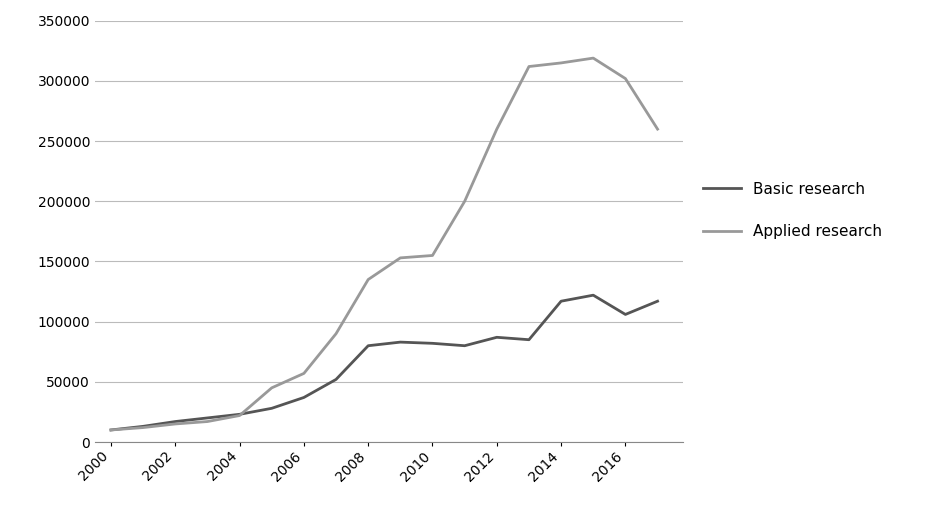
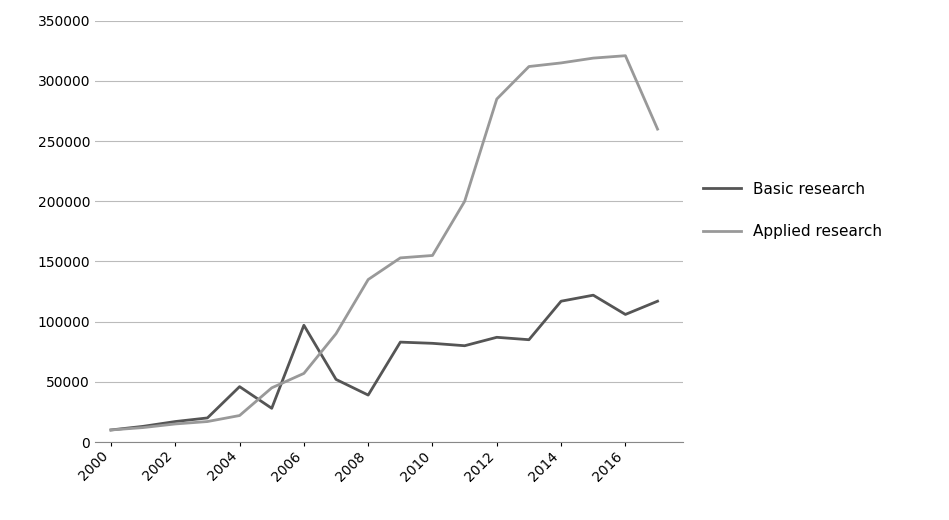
Basic research/2004: 23000 -> 46000
Basic research/2006: 37000 -> 97000
Basic research/2008: 80000 -> 39000
Applied research/2012: 260000 -> 285000
Applied research/2016: 302000 -> 321000
